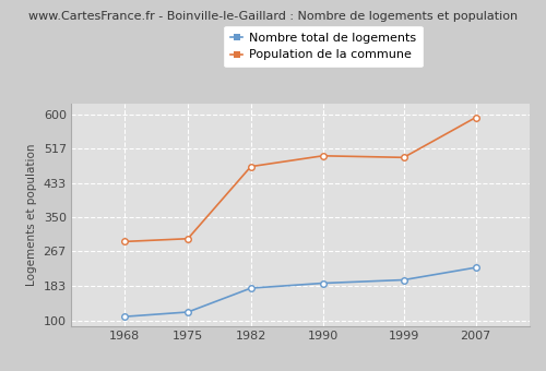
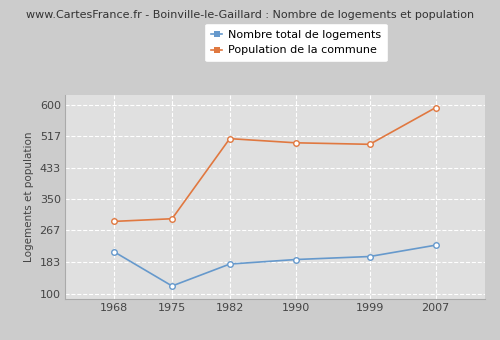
Nombre total de logements/1968: 109 -> 210
Population de la commune/1982: 473 -> 510
